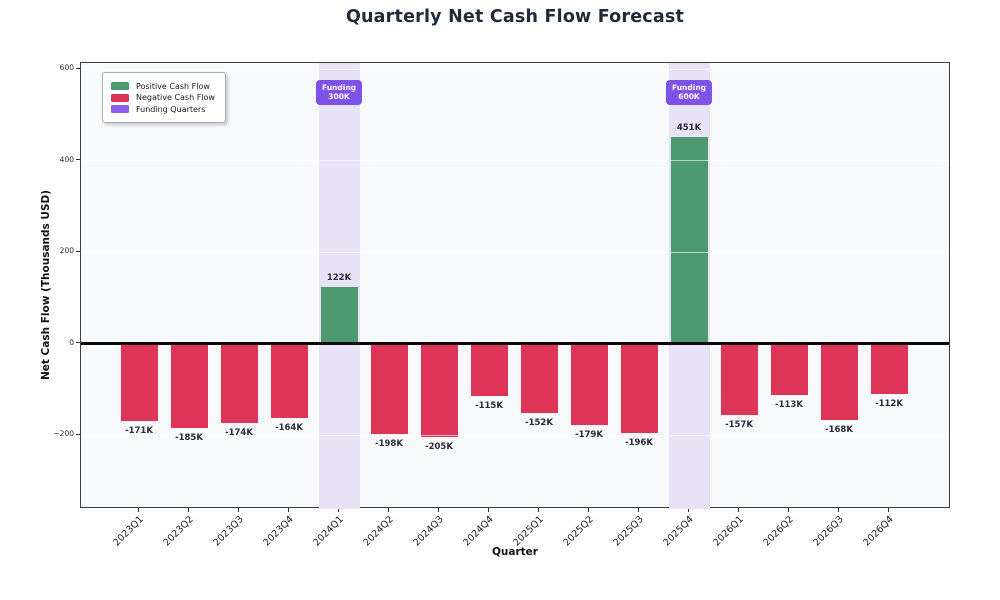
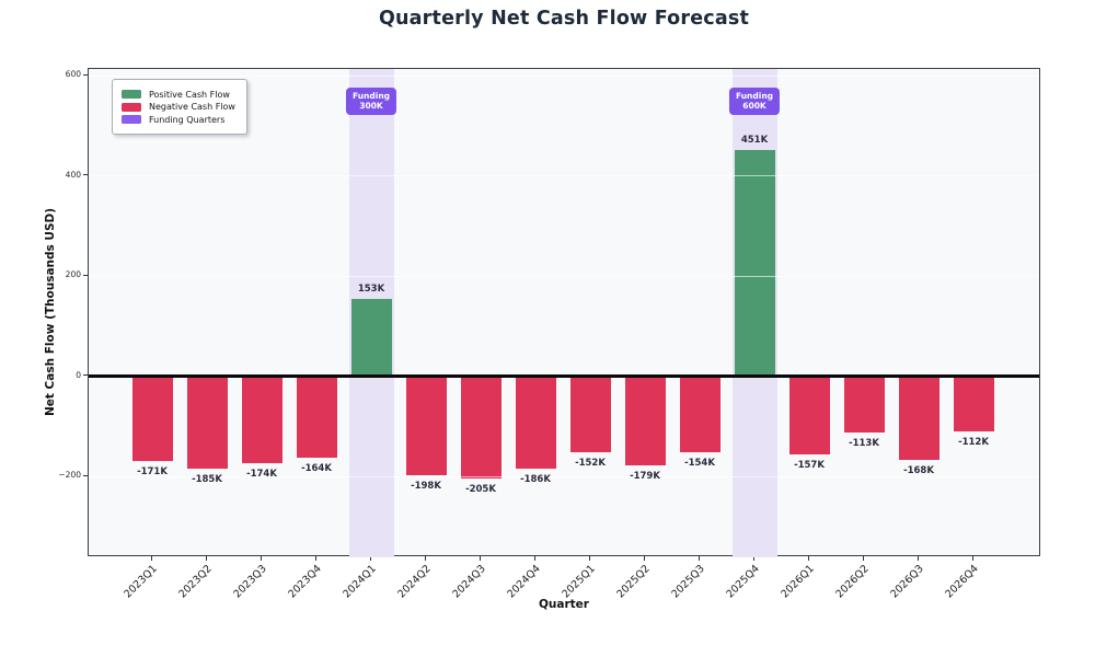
2024Q1: 122K -> 153K
2024Q4: -115K -> -186K
2025Q3: -196K -> -154K
